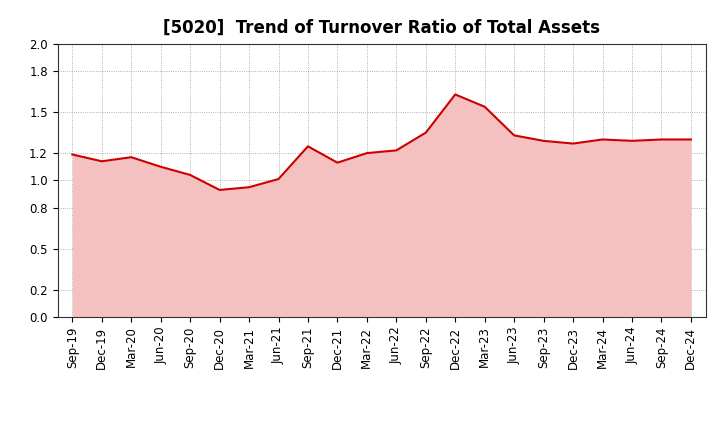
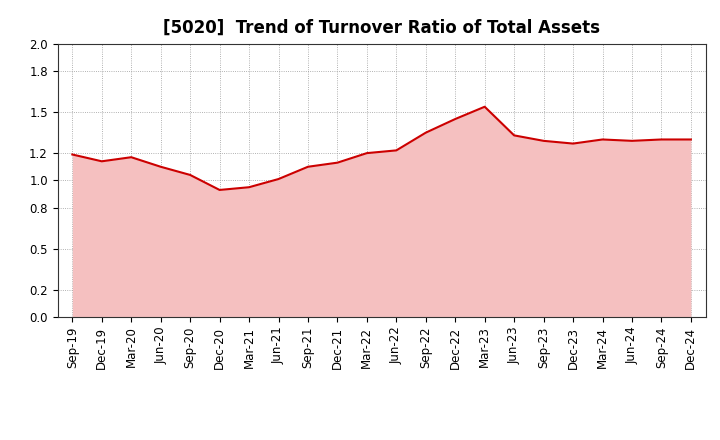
Sep-21: 1.25 -> 1.10
Dec-22: 1.63 -> 1.45
